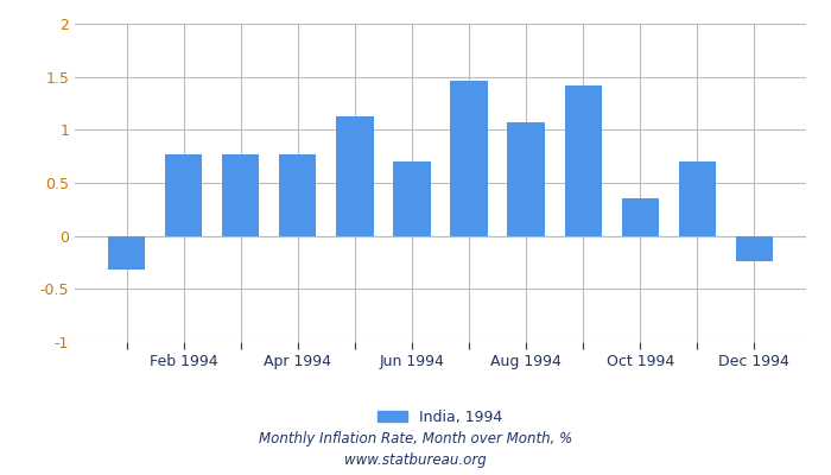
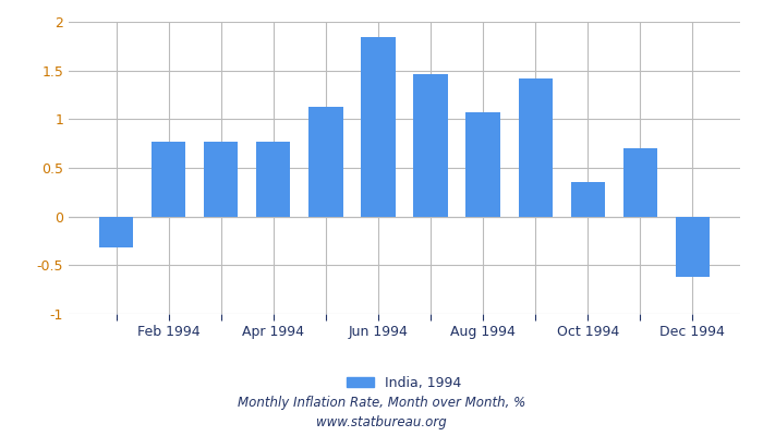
Jun 1994: 0.70 -> 1.84
Dec 1994: -0.24 -> -0.62
